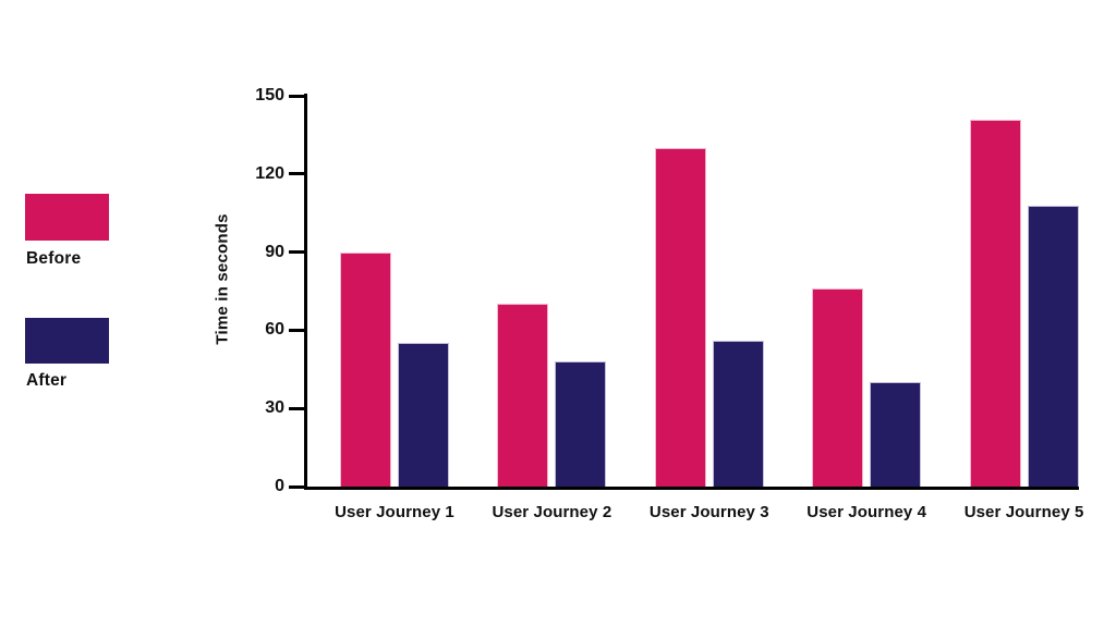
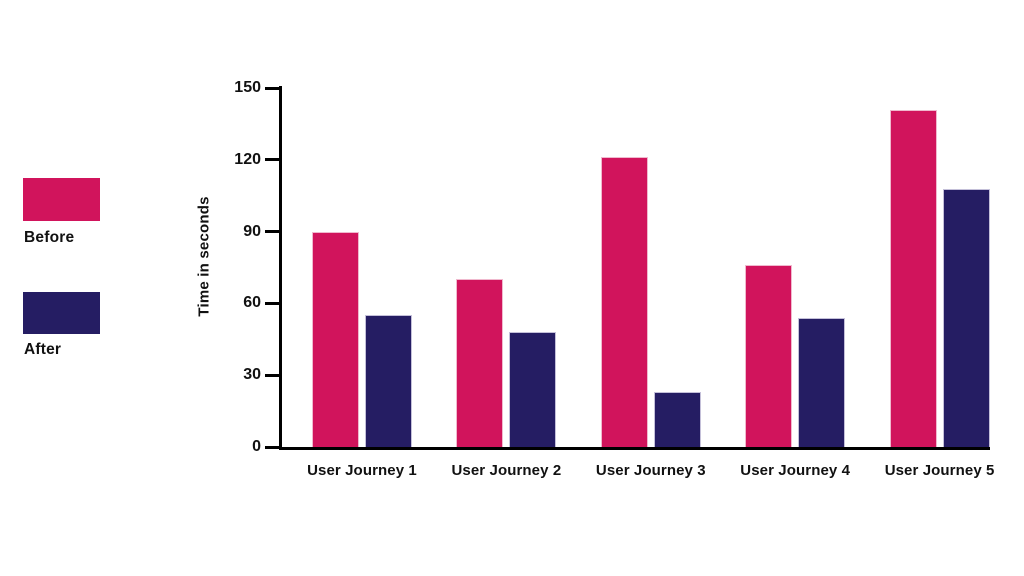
Before/User Journey 3: 130 -> 121
After/User Journey 3: 56 -> 23
After/User Journey 4: 40 -> 54
